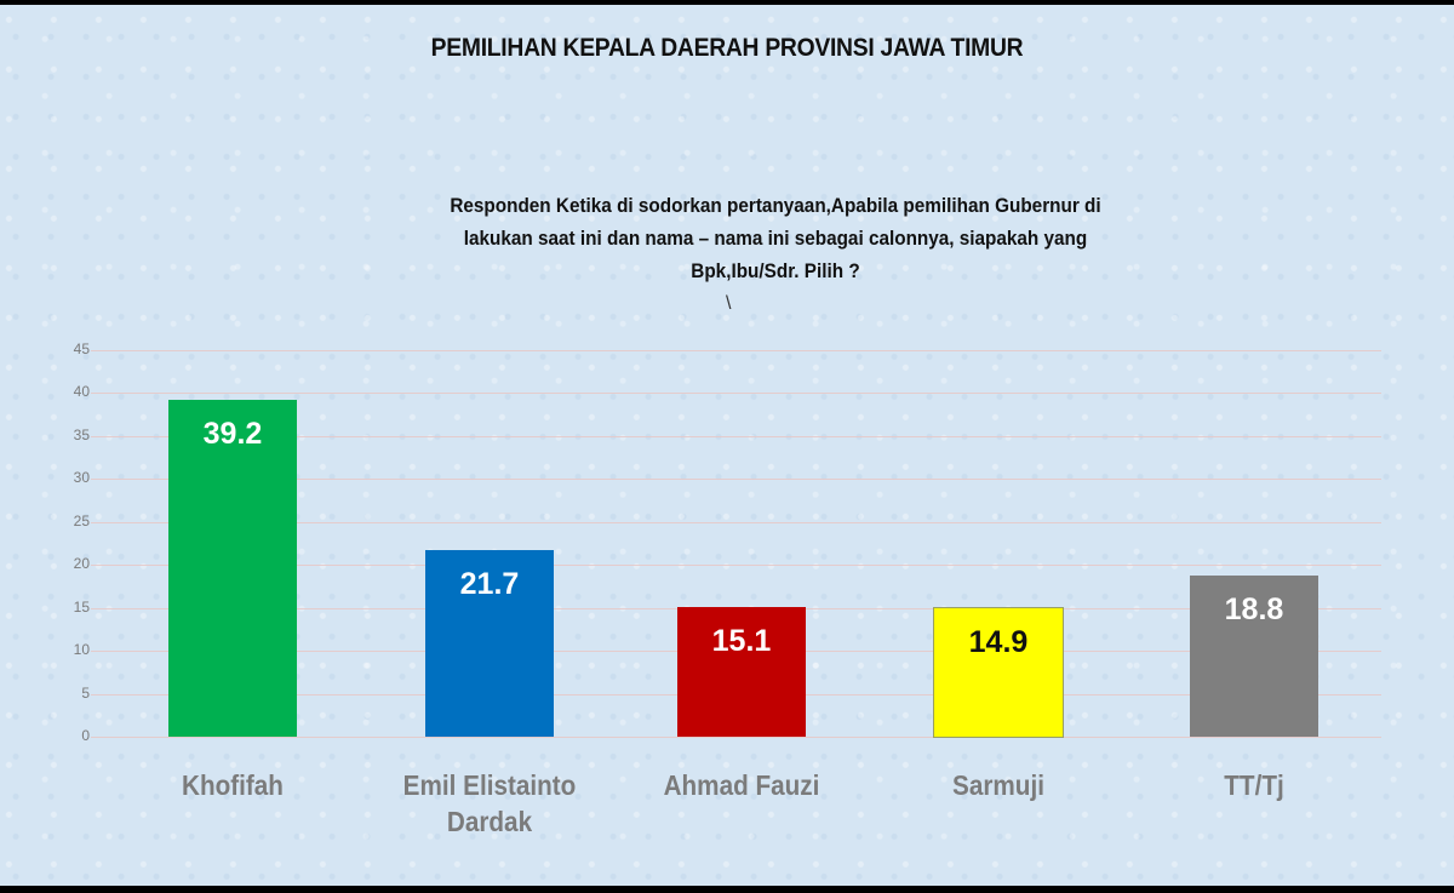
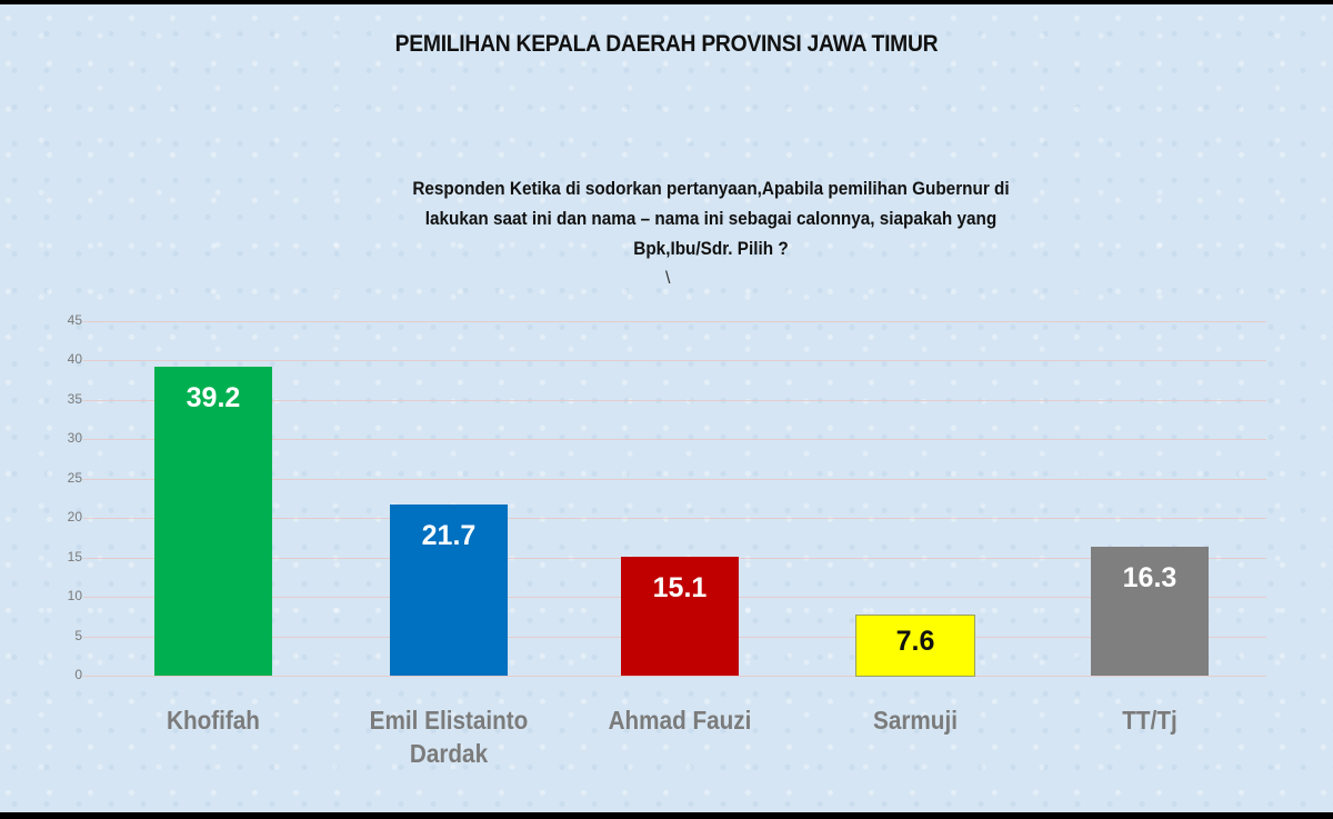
Sarmuji: 14.9 -> 7.6
TT/Tj: 18.8 -> 16.3
